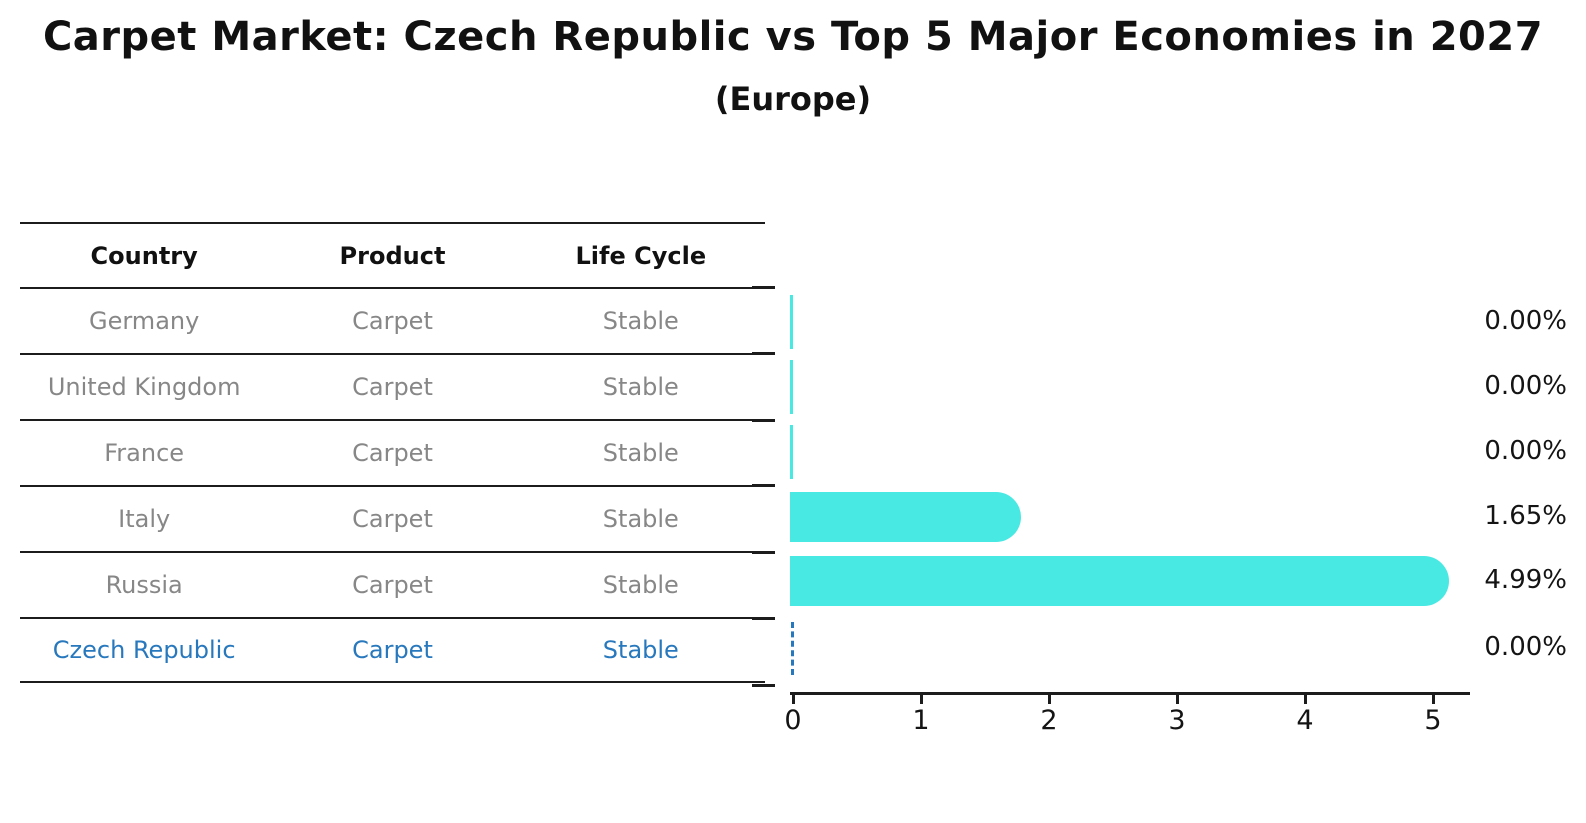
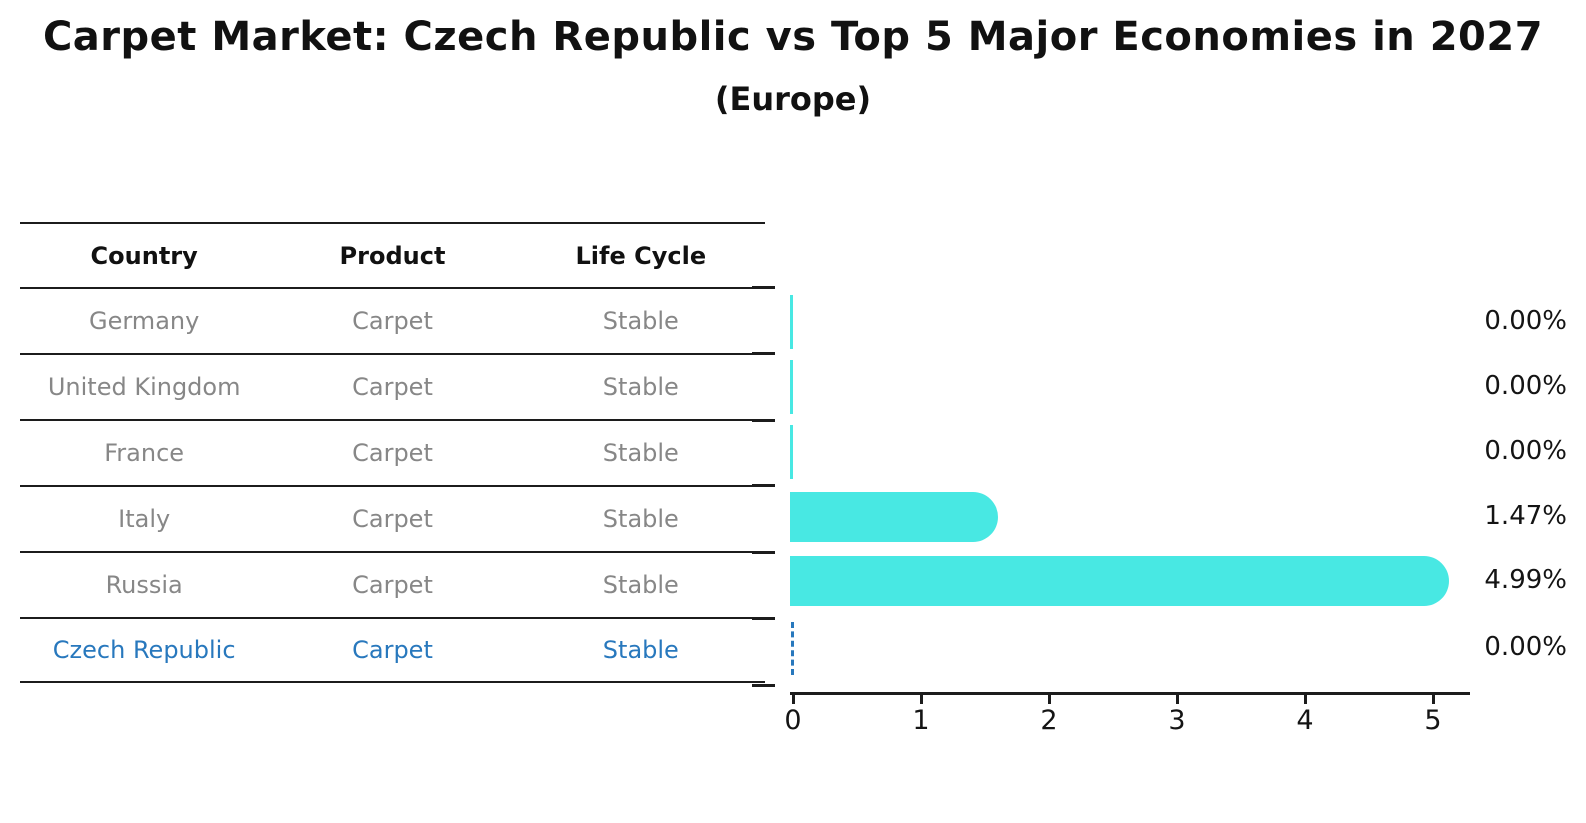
Italy: 1.65% -> 1.47%
